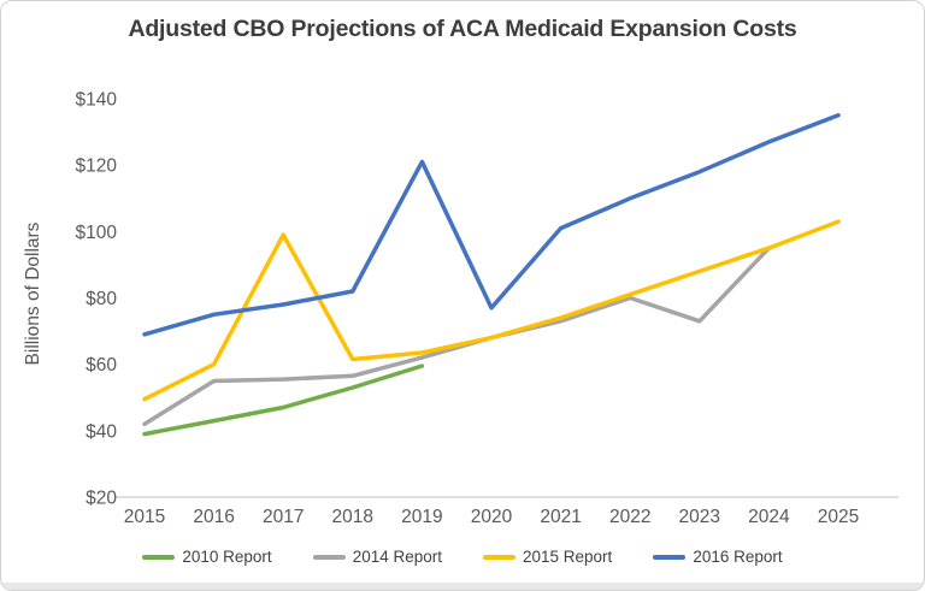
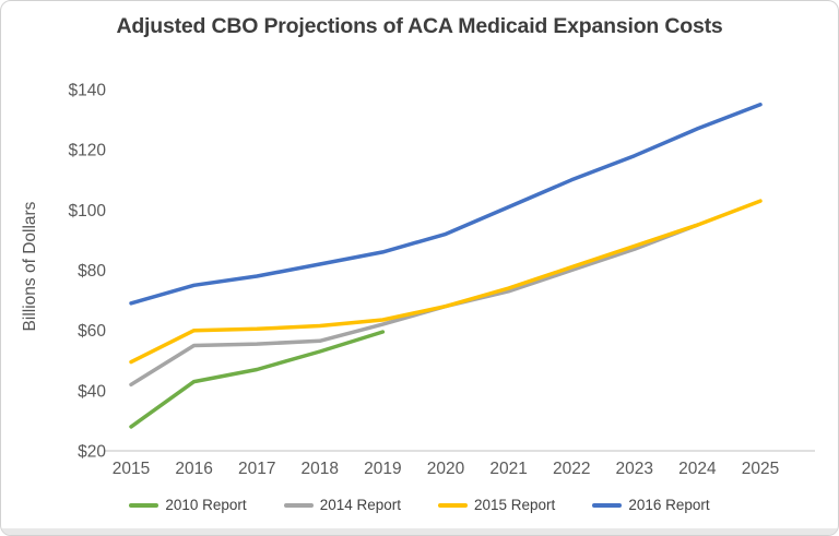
2010 Report/2015: $39 -> $28
2015 Report/2017: $99 -> $60
2016 Report/2019: $121 -> $86
2016 Report/2020: $77 -> $92
2014 Report/2023: $73 -> $87
